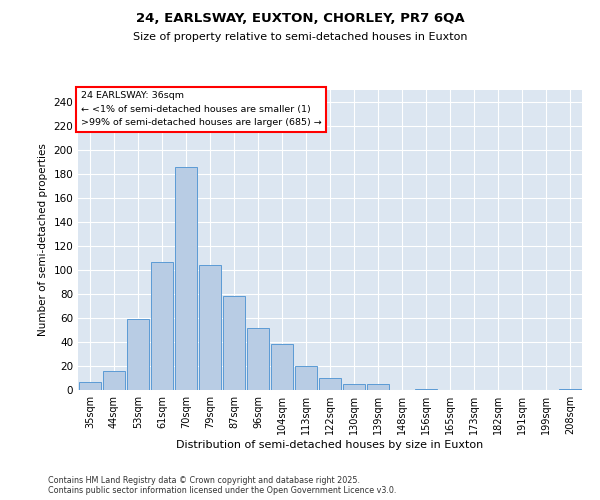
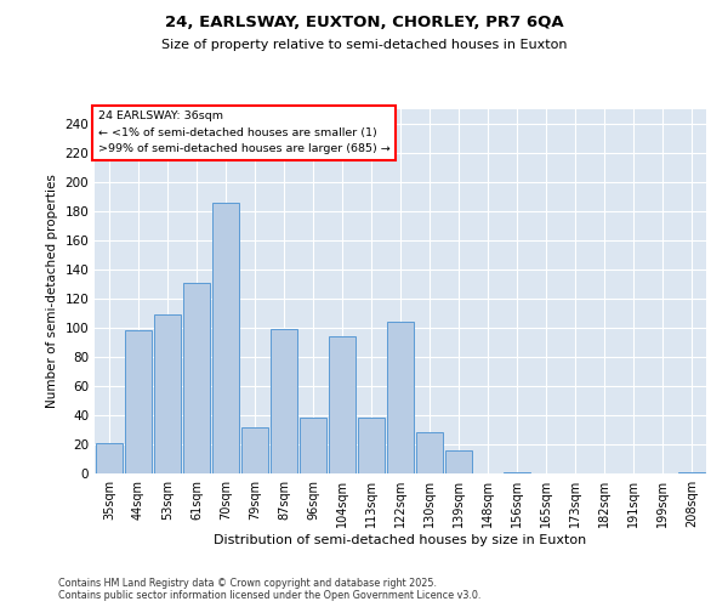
35sqm: 7 -> 21
44sqm: 16 -> 98
53sqm: 59 -> 109
61sqm: 107 -> 131
79sqm: 104 -> 32
87sqm: 78 -> 99
96sqm: 52 -> 38
104sqm: 38 -> 94
113sqm: 20 -> 38
122sqm: 10 -> 104
130sqm: 5 -> 28
139sqm: 5 -> 16
